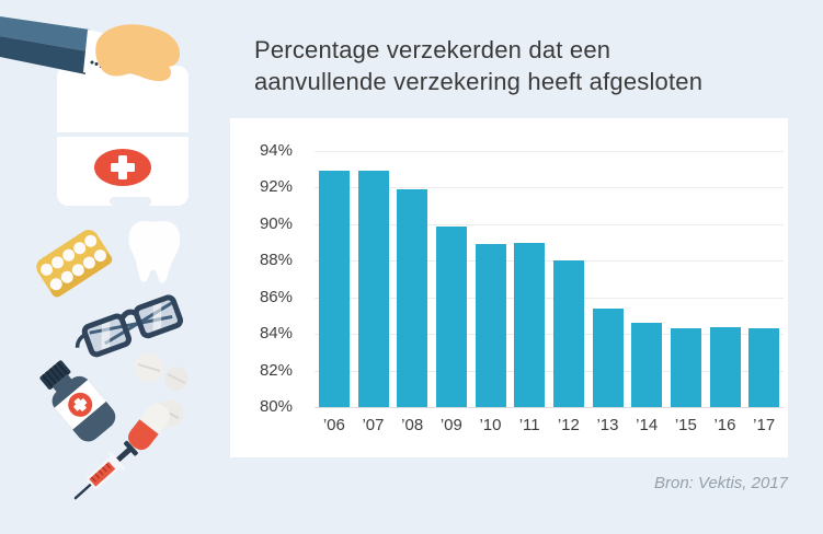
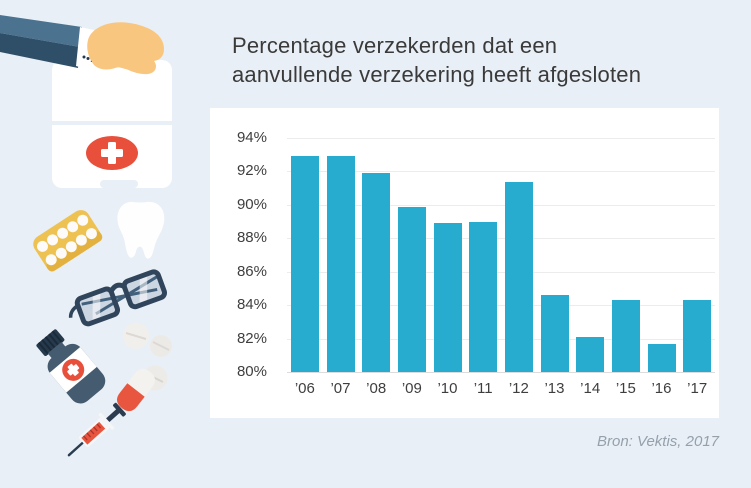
’12: 88.0% -> 91.4%
’13: 85.4% -> 84.6%
’14: 84.6% -> 82.1%
’16: 84.4% -> 81.7%
